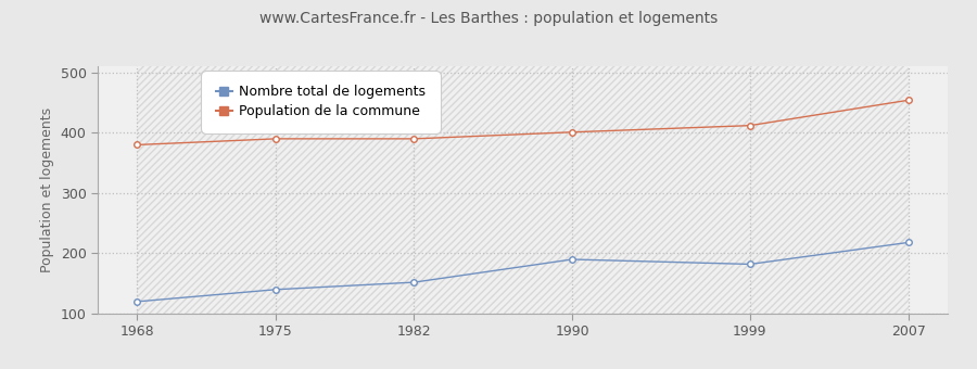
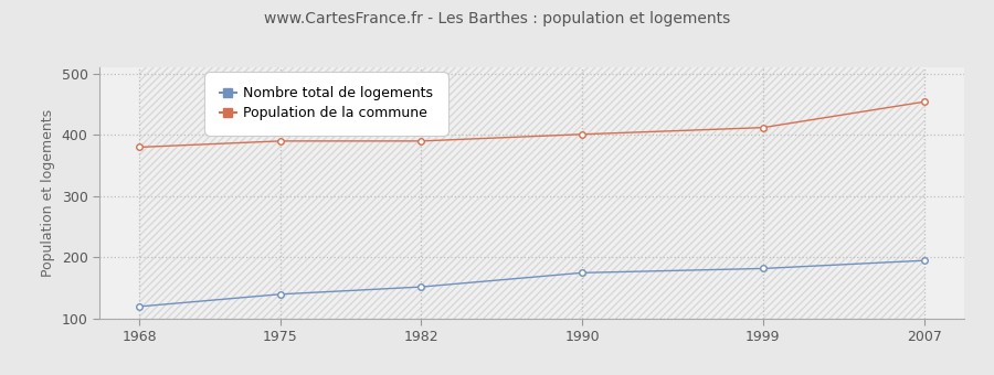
Nombre total de logements/1990: 190 -> 175
Nombre total de logements/2007: 218 -> 195
